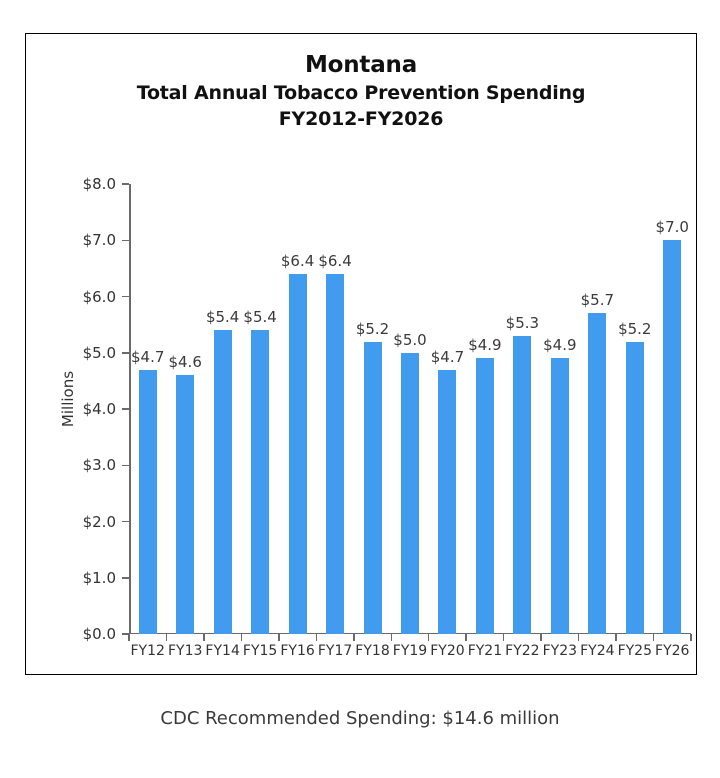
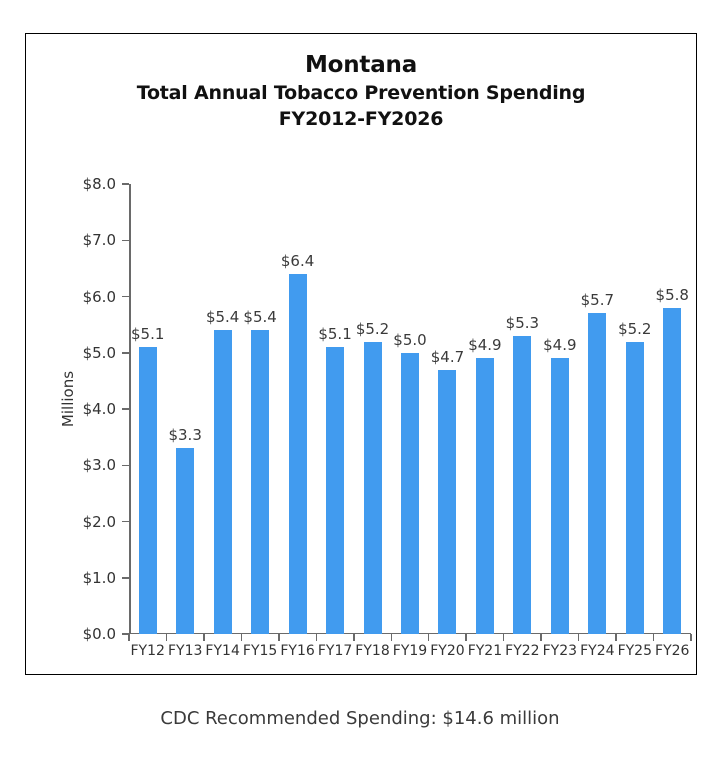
FY12: $4.7 -> $5.1
FY13: $4.6 -> $3.3
FY17: $6.4 -> $5.1
FY26: $7.0 -> $5.8
